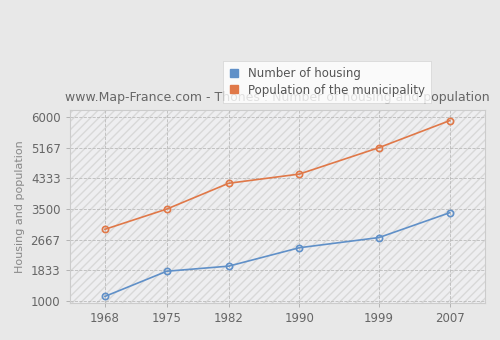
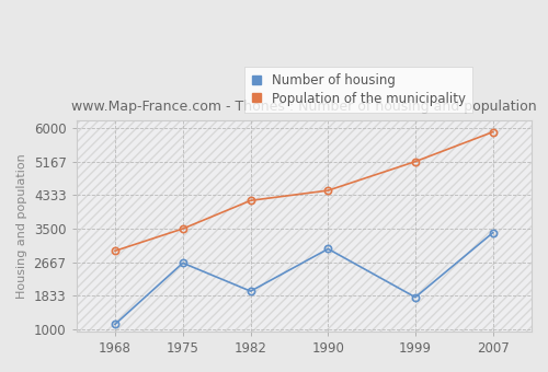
Number of housing/1975: 1810 -> 2650
Number of housing/1990: 2450 -> 3000
Number of housing/1999: 2730 -> 1800
